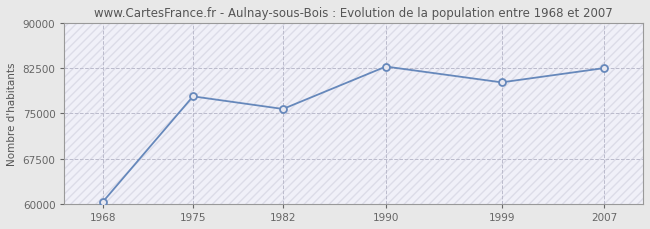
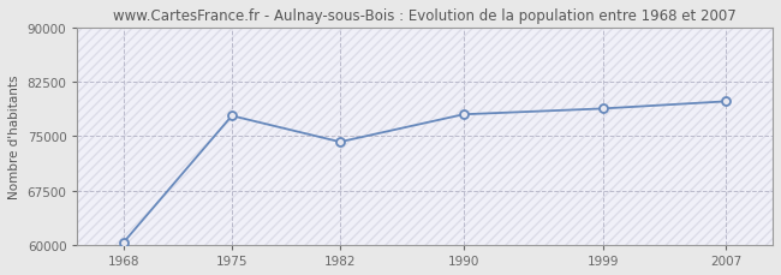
1982: 75700 -> 74200
1990: 82800 -> 78000
1999: 80100 -> 78800
2007: 82500 -> 79800
